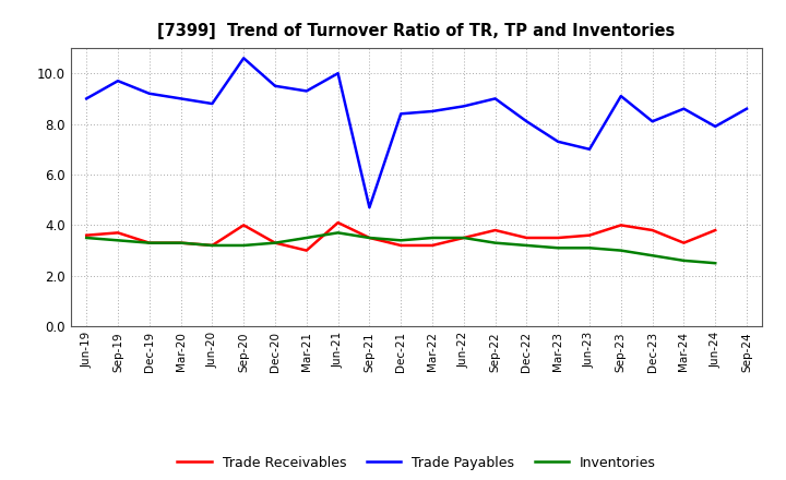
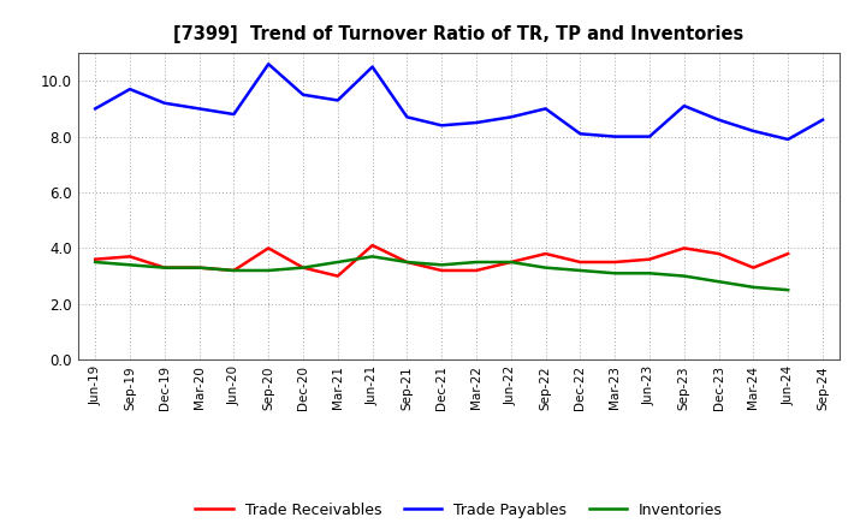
Trade Payables/Jun-21: 10.0 -> 10.5
Trade Payables/Sep-21: 4.7 -> 8.7
Trade Payables/Mar-23: 7.3 -> 8.0
Trade Payables/Jun-23: 7.0 -> 8.0
Trade Payables/Dec-23: 8.1 -> 8.6
Trade Payables/Mar-24: 8.6 -> 8.2
